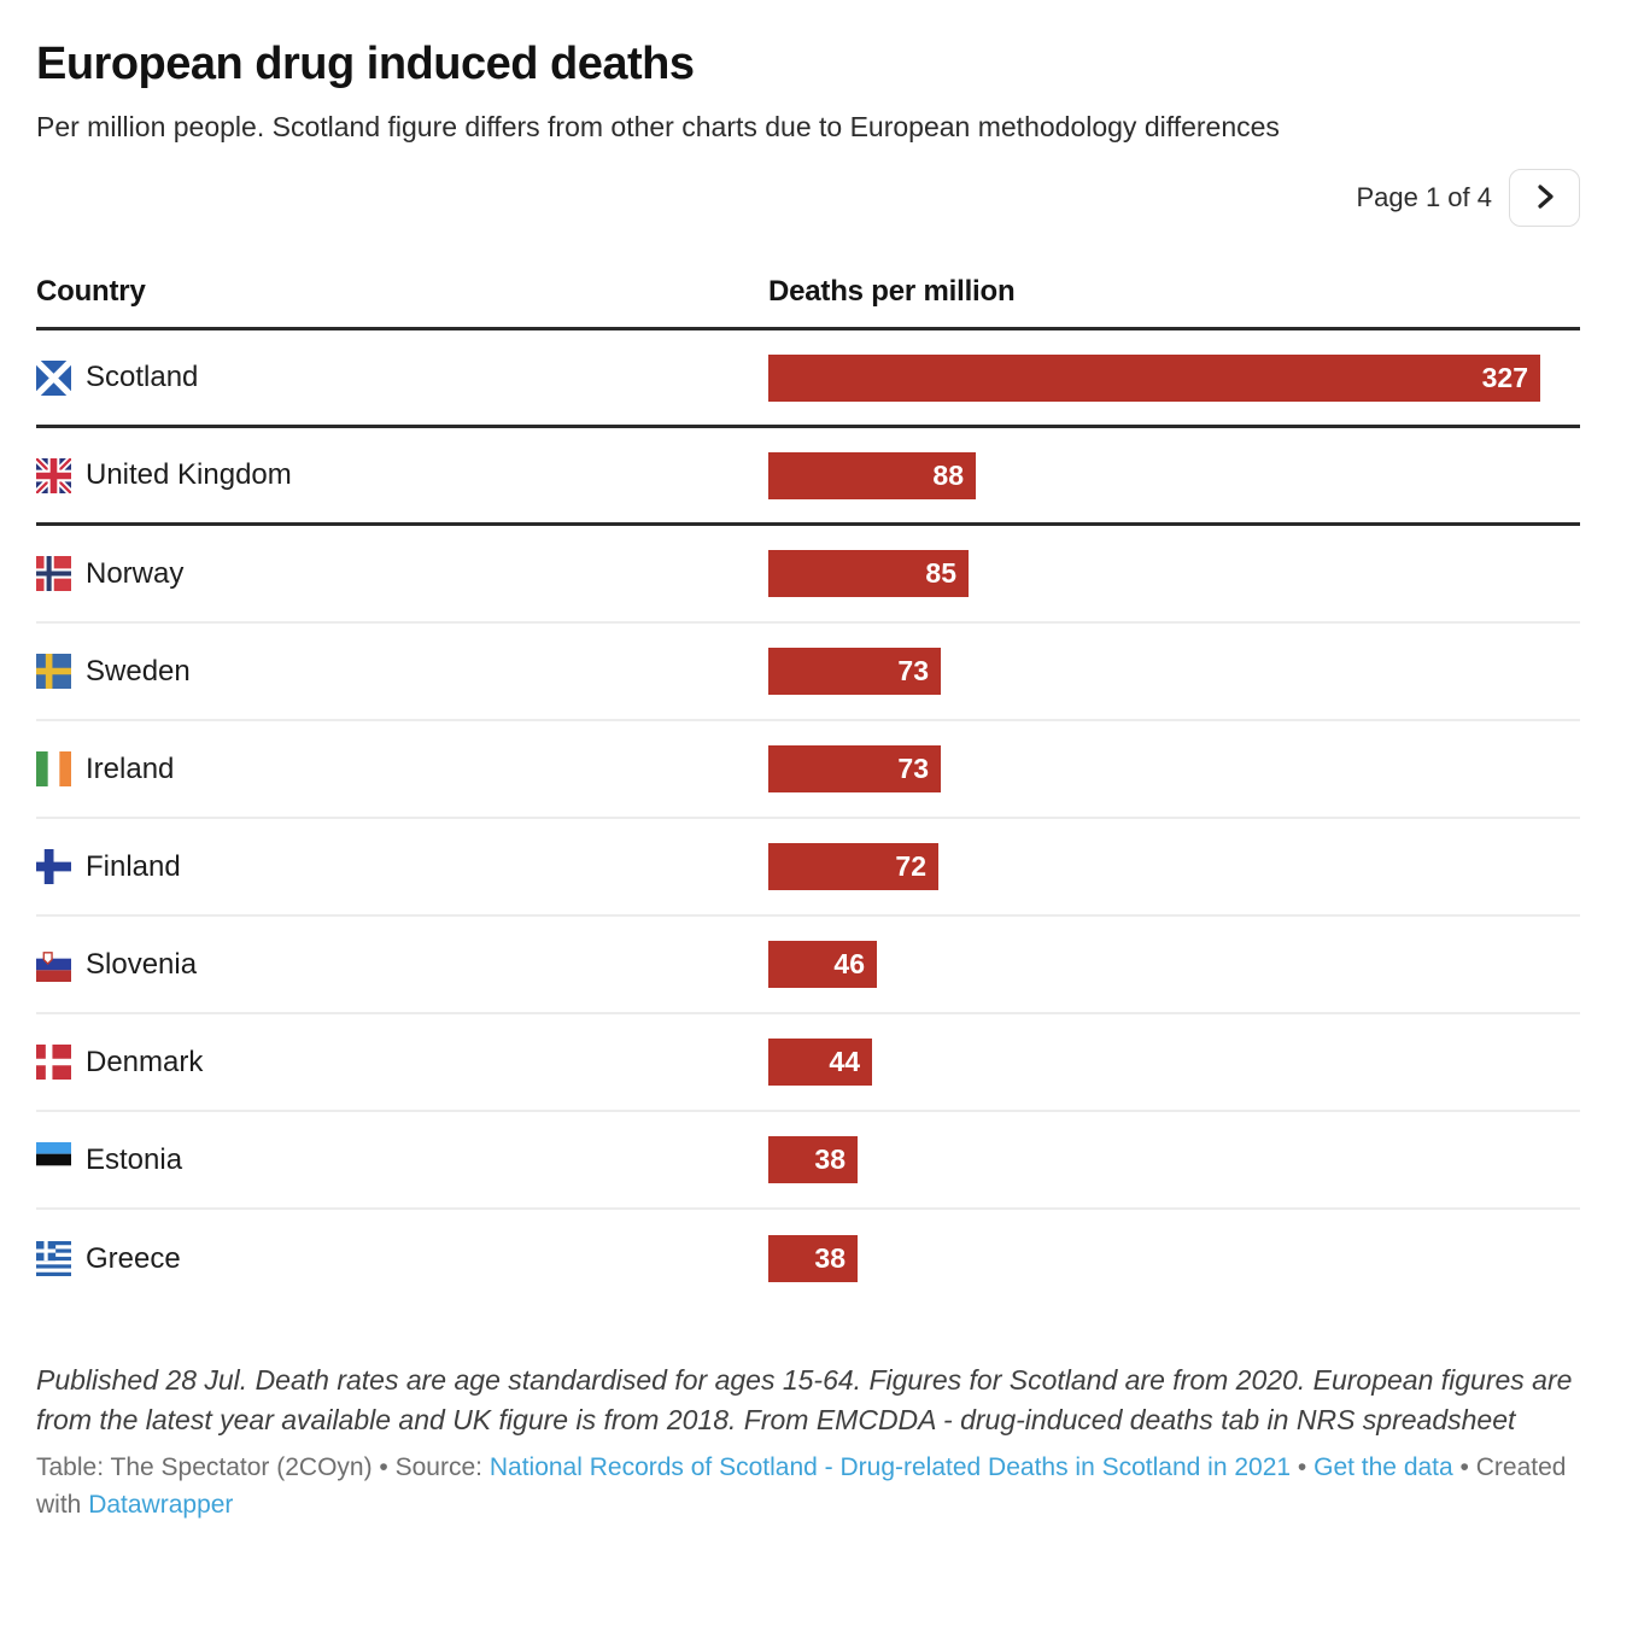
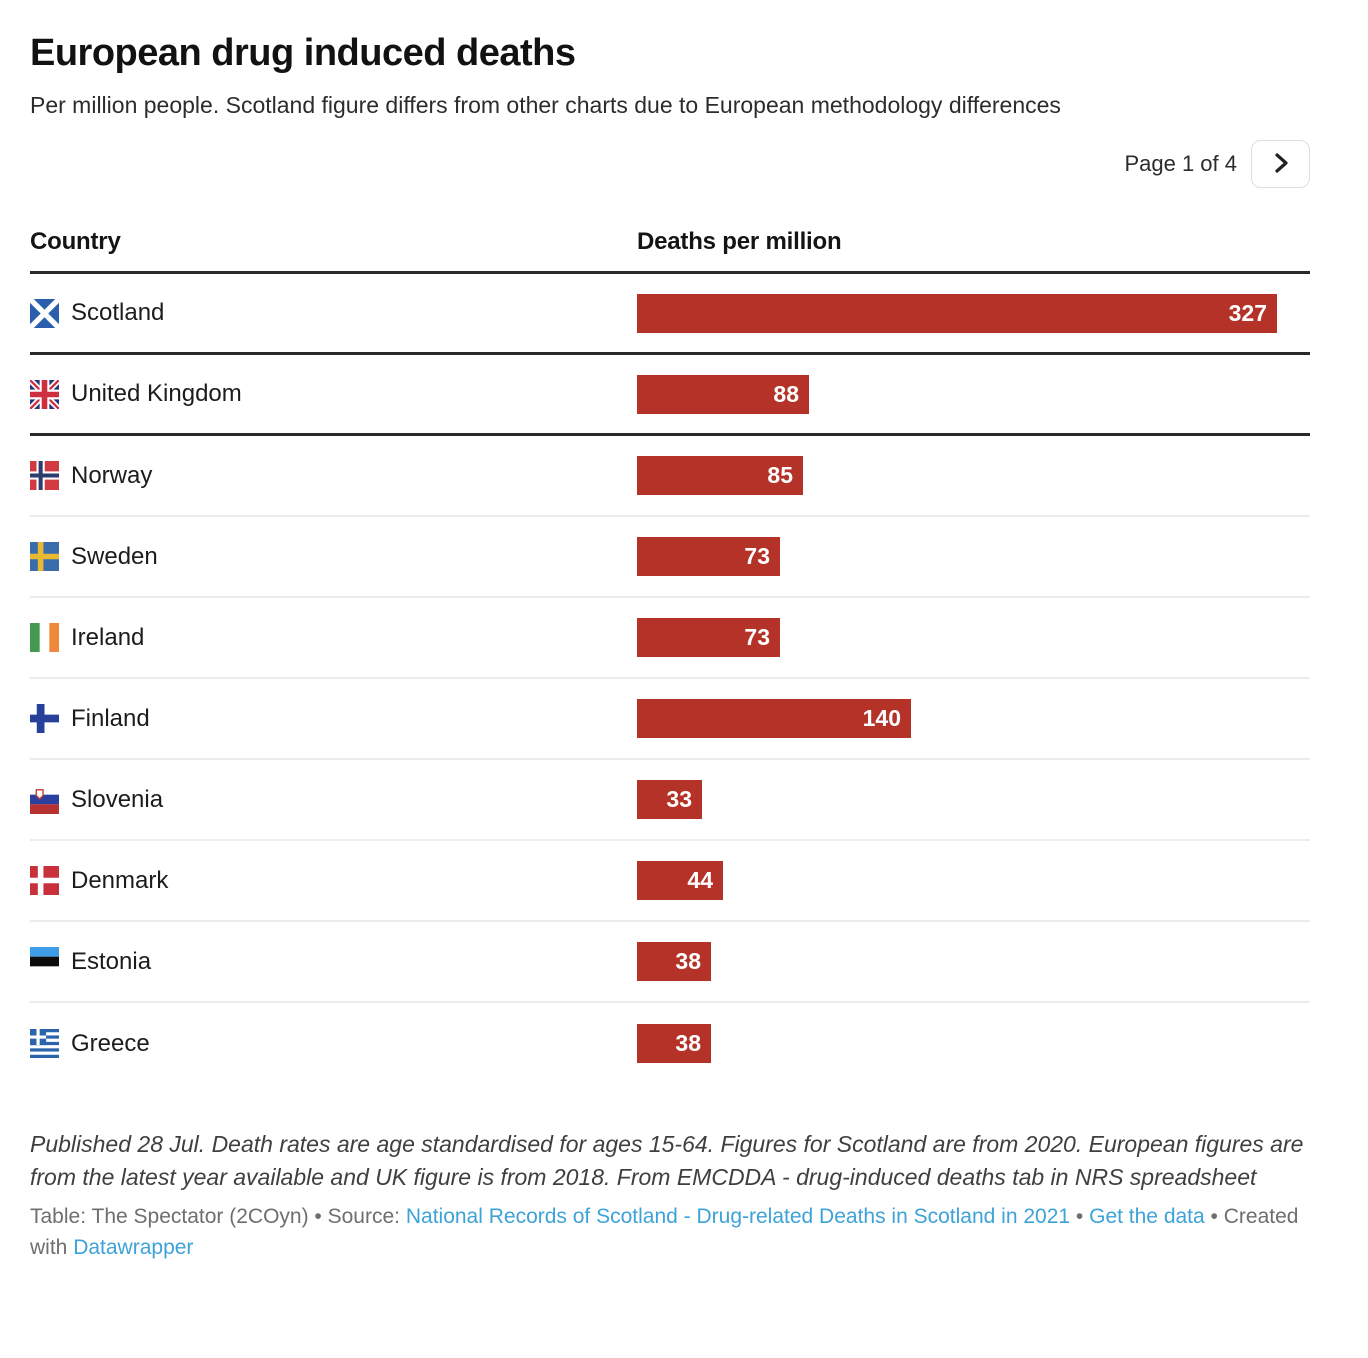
Finland: 72 -> 140
Slovenia: 46 -> 33
